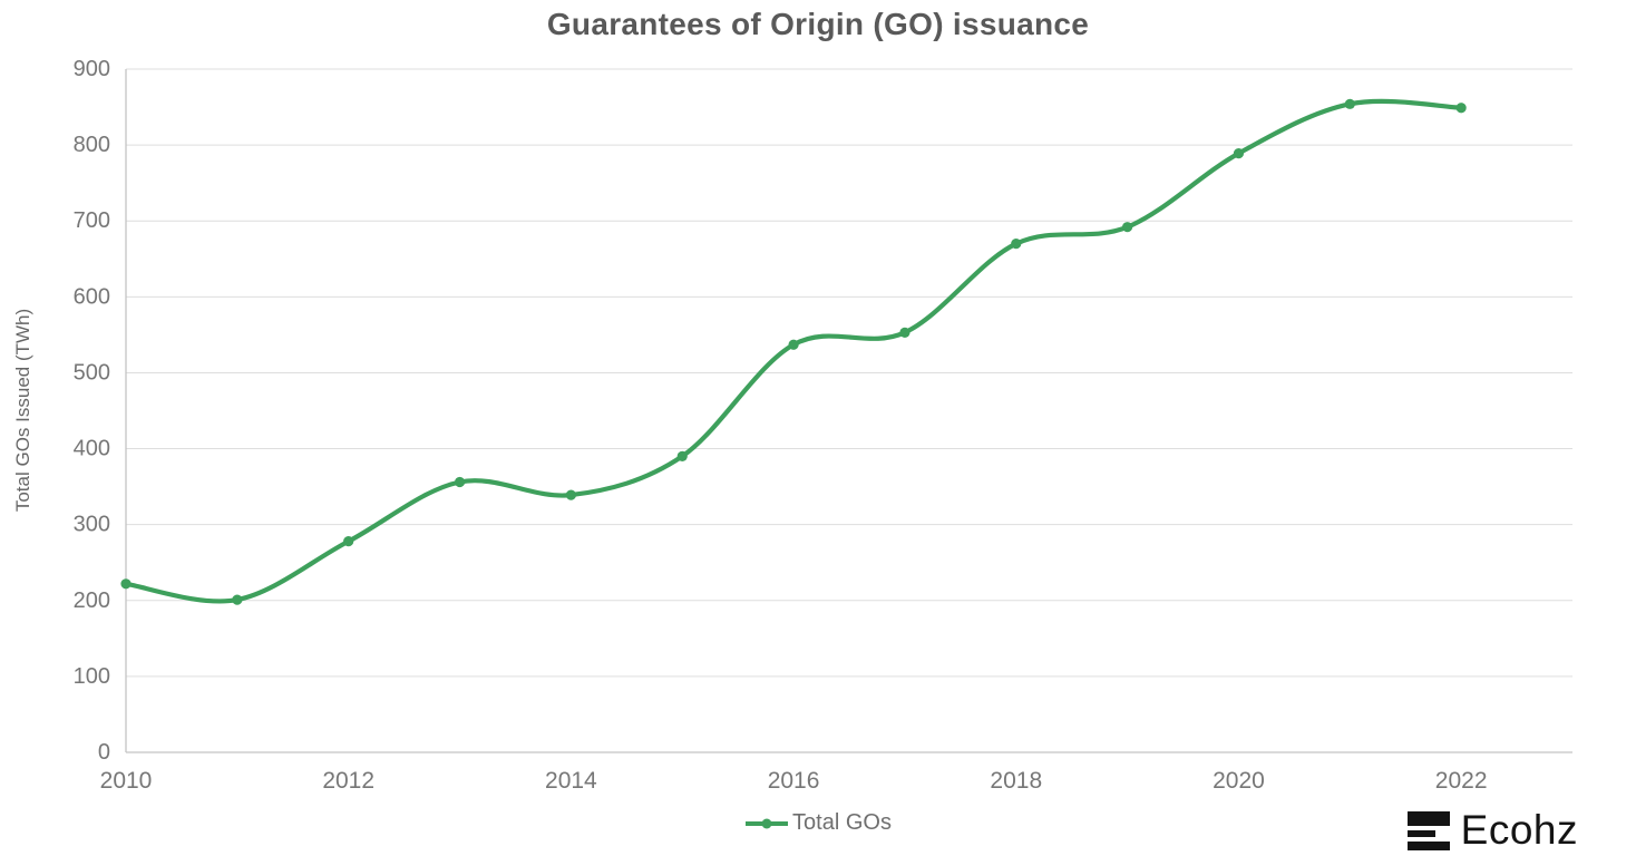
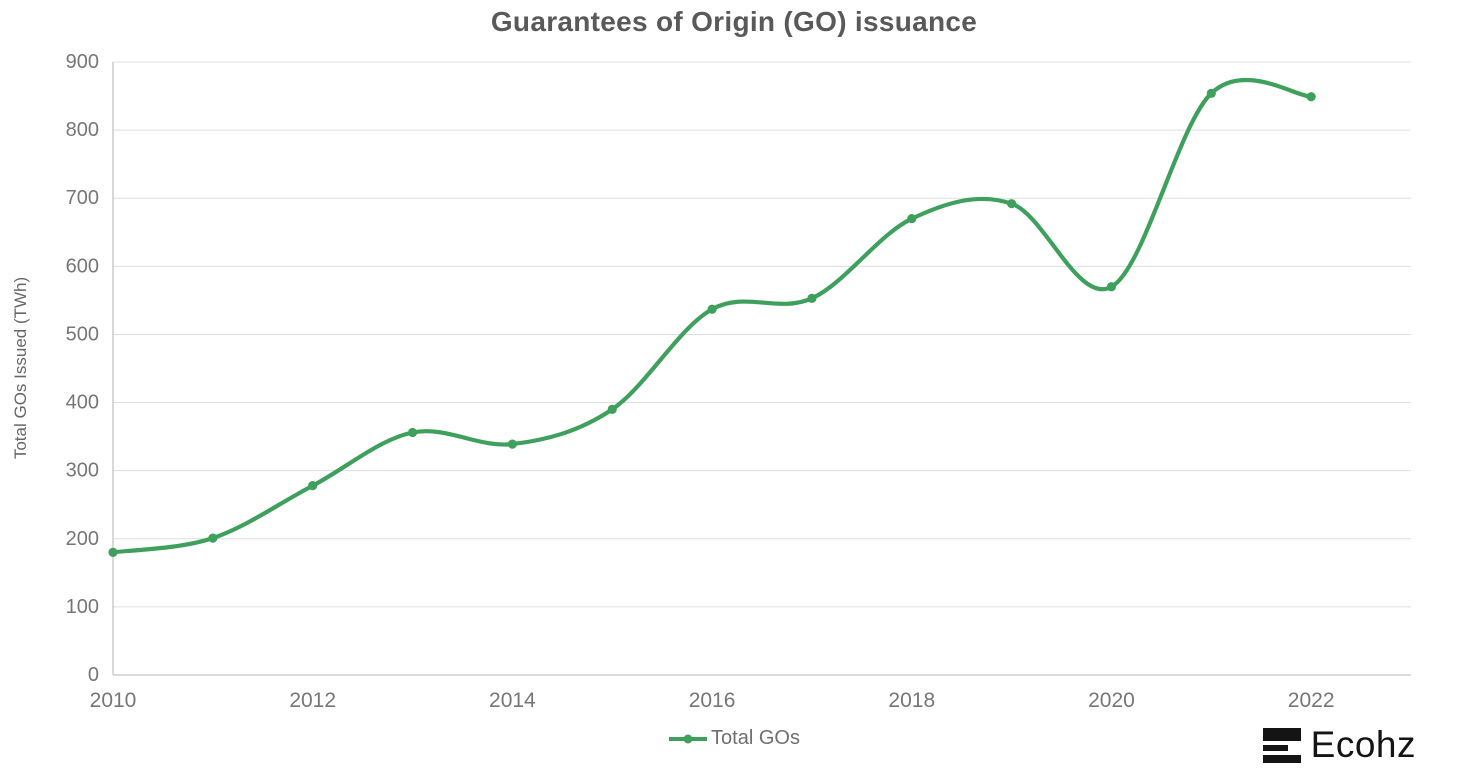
2010: 220 -> 180
2020: 790 -> 570
